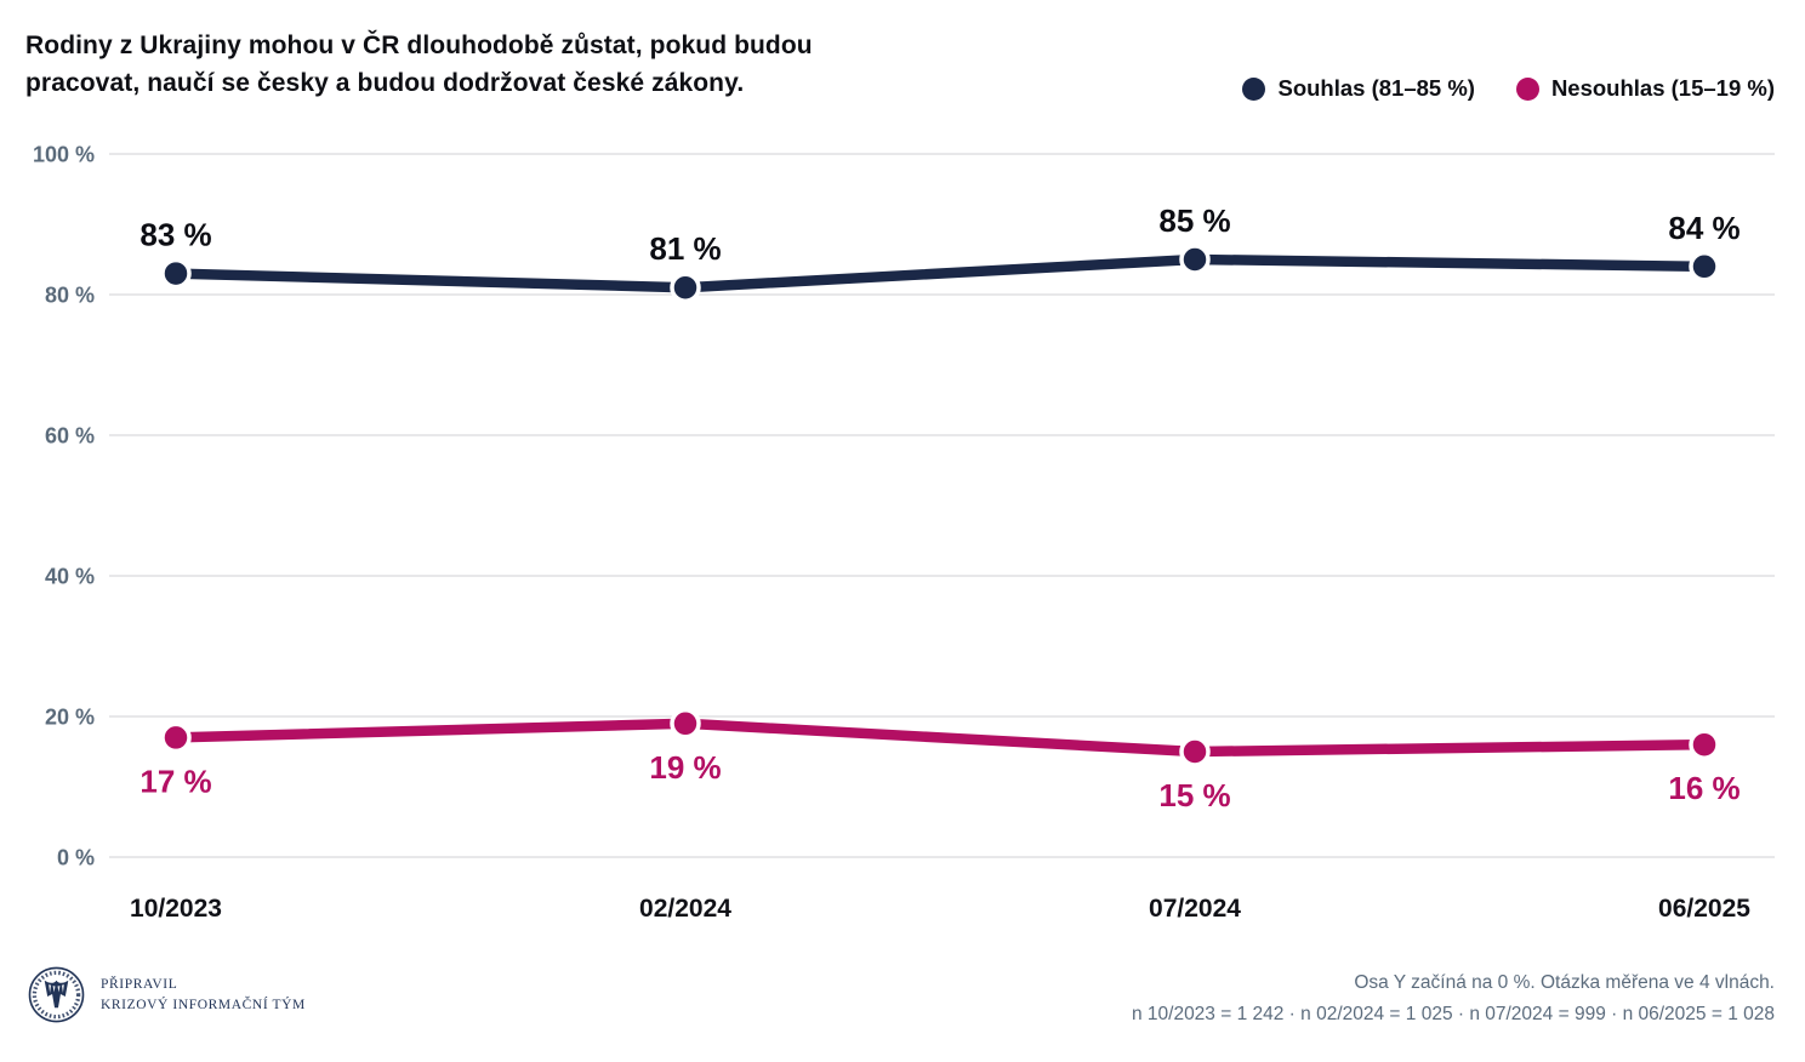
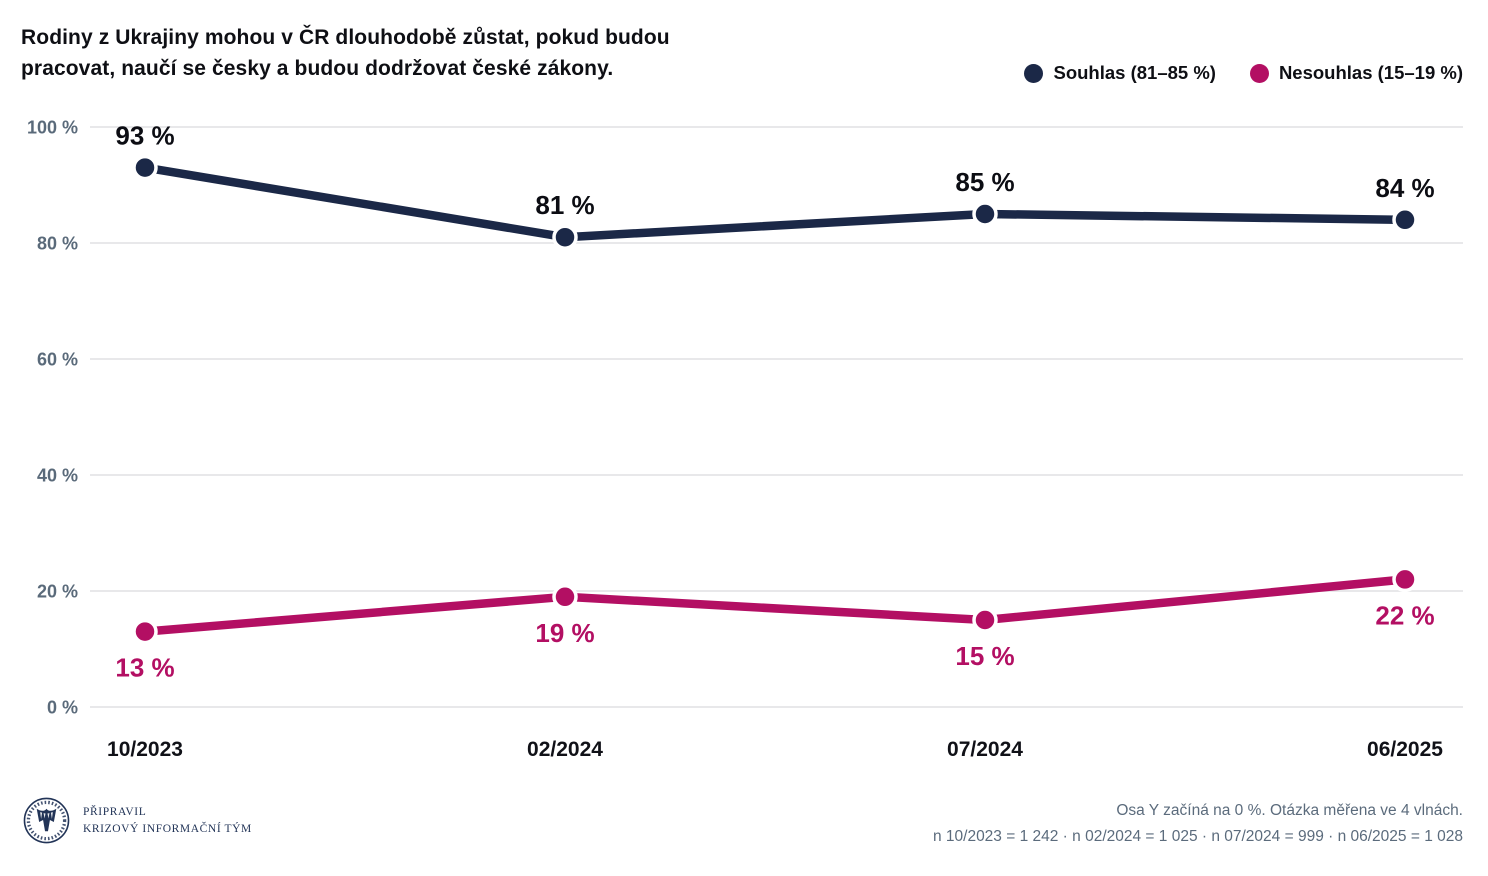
Souhlas (81–85 %)/10/2023: 83 -> 93
Nesouhlas (15–19 %)/10/2023: 17 -> 13
Nesouhlas (15–19 %)/06/2025: 16 -> 22
